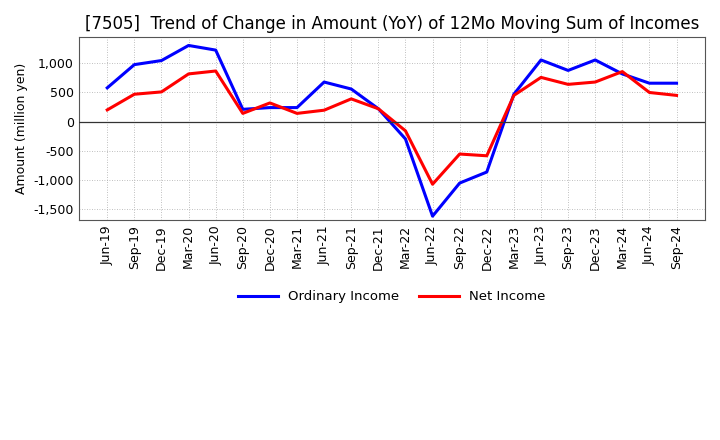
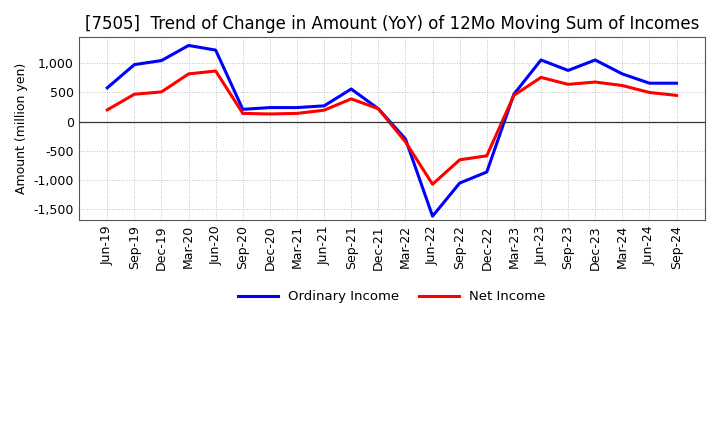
Net Income/Dec-20: 320 -> 130
Ordinary Income/Jun-21: 680 -> 270
Net Income/Mar-22: -160 -> -350
Net Income/Sep-22: -560 -> -660
Net Income/Mar-24: 860 -> 620
